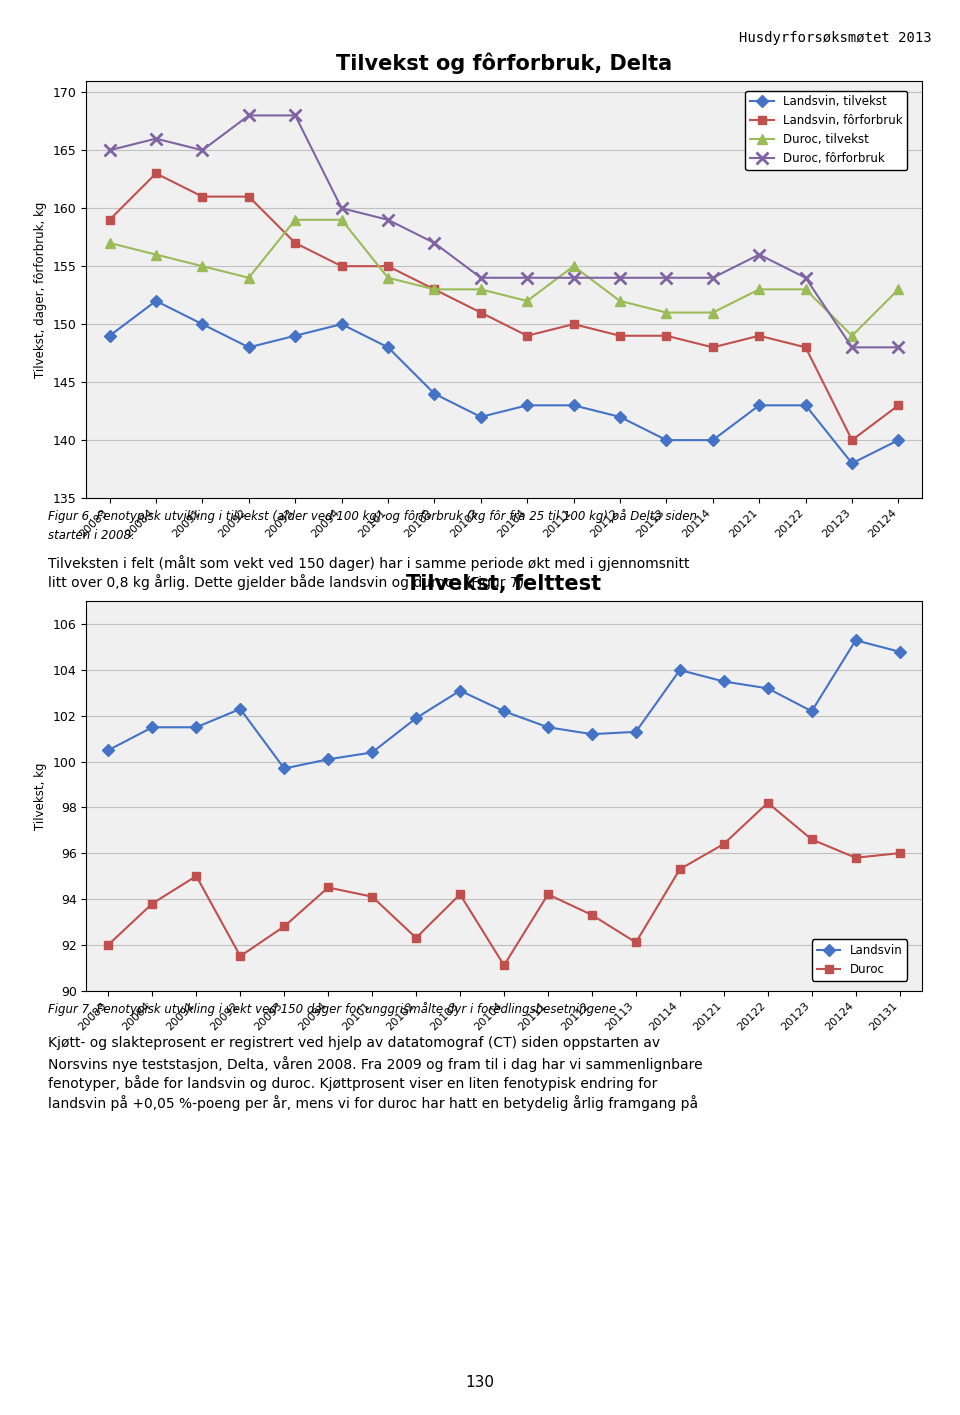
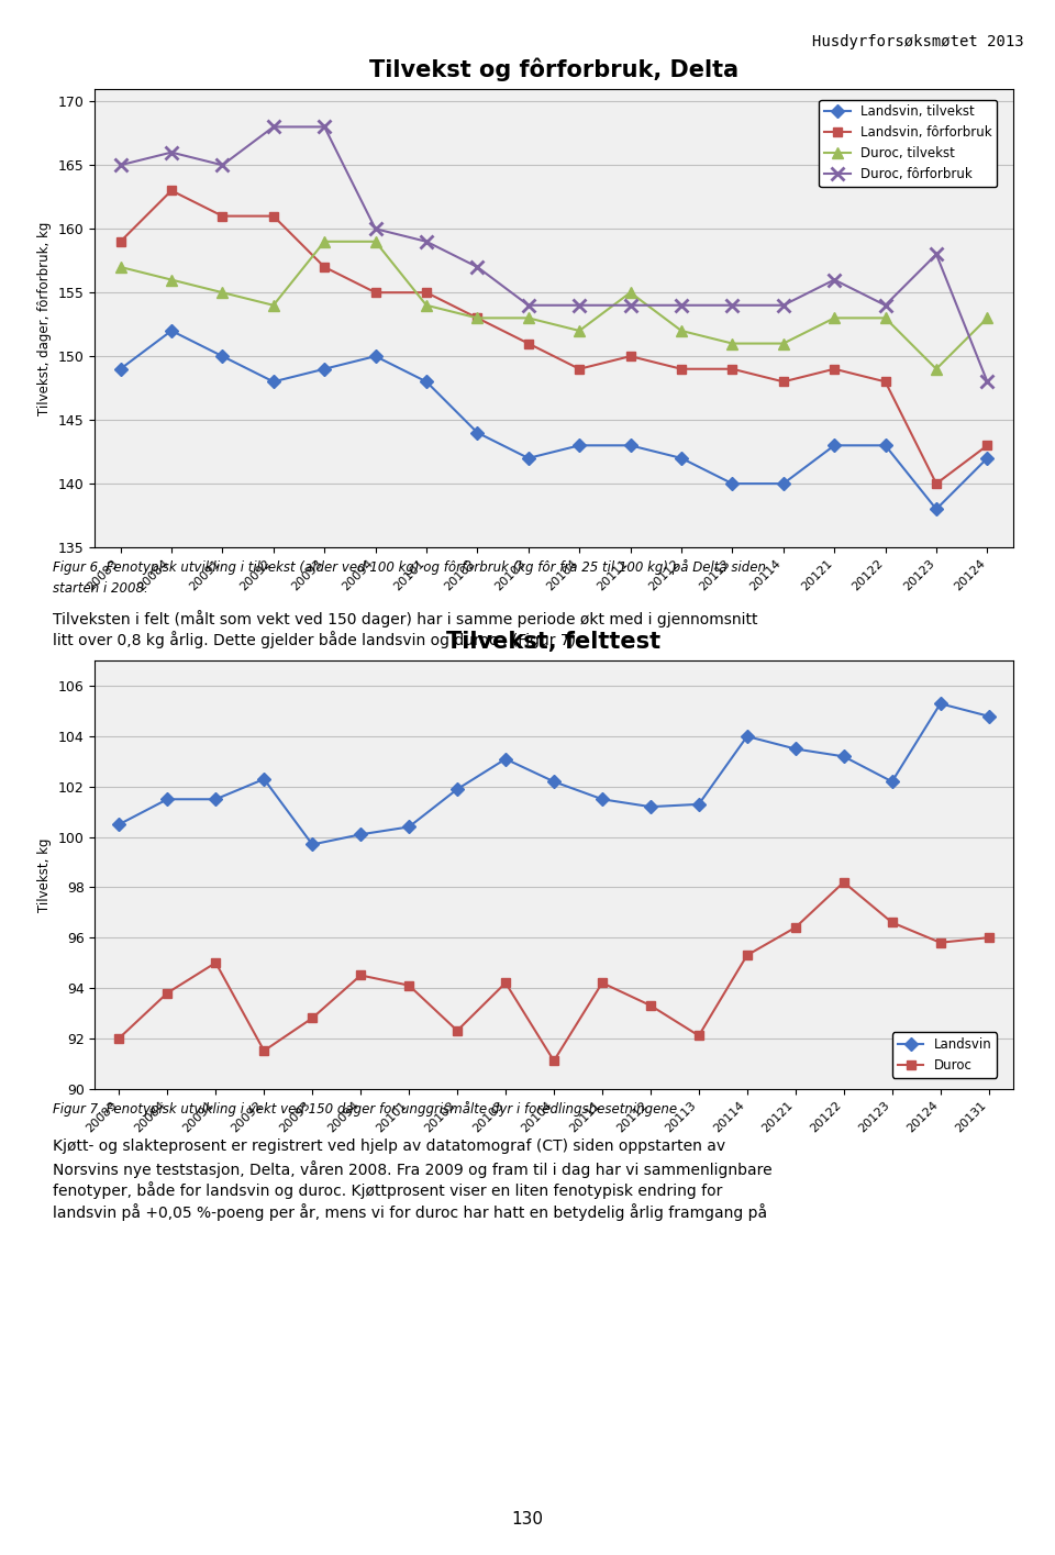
Tilvekst og fôrforbruk, Delta/Duroc, fôrforbruk/20123: 148 -> 158
Tilvekst og fôrforbruk, Delta/Landsvin, tilvekst/20124: 140 -> 142
